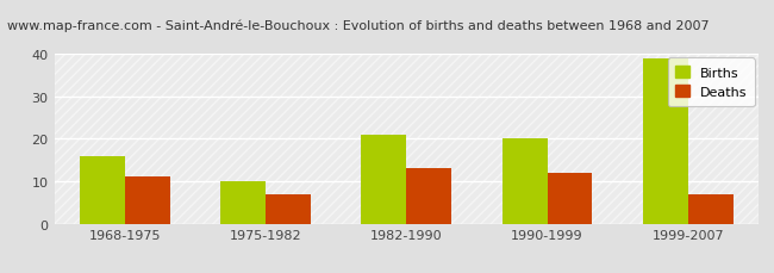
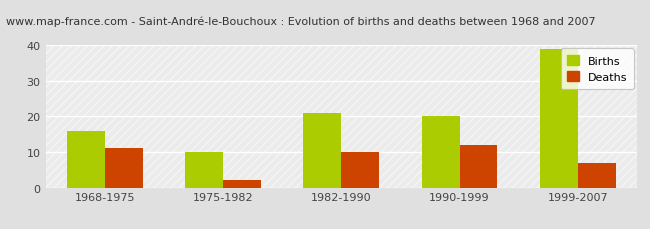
Deaths/1975-1982: 7 -> 2
Deaths/1982-1990: 13 -> 10
